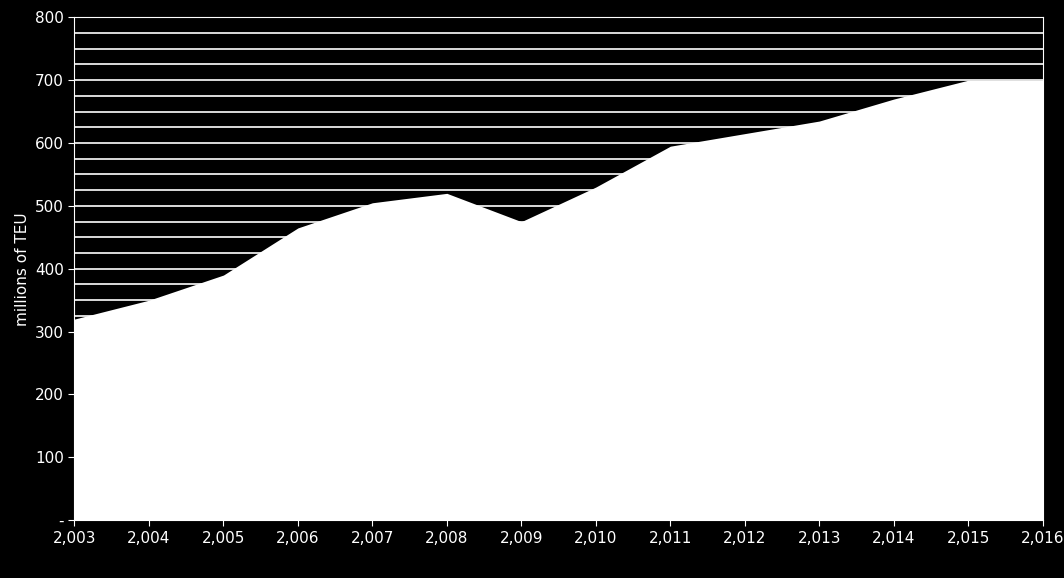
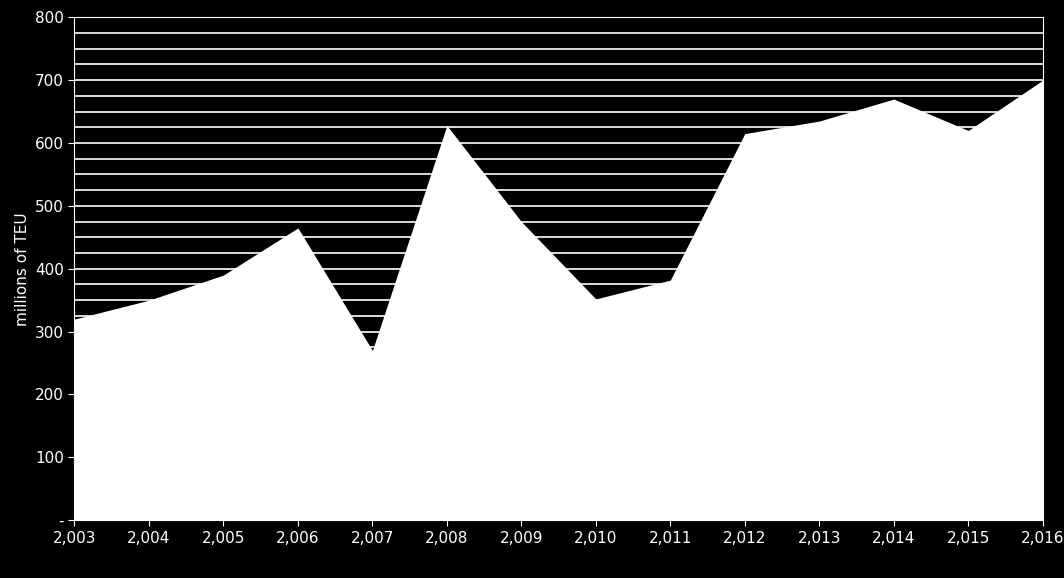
2,007: 505 -> 270
2,008: 520 -> 628
2,010: 530 -> 352
2,011: 595 -> 382
2,015: 700 -> 620
